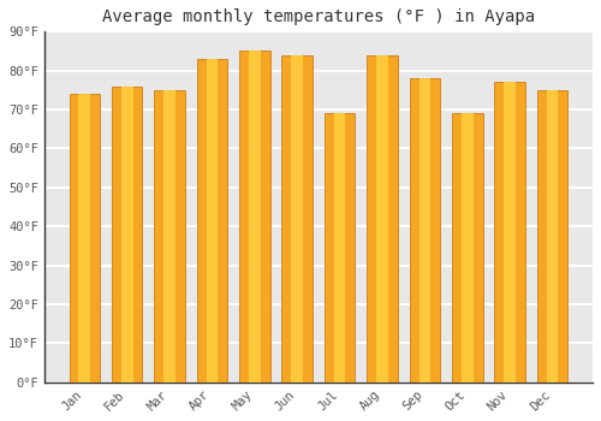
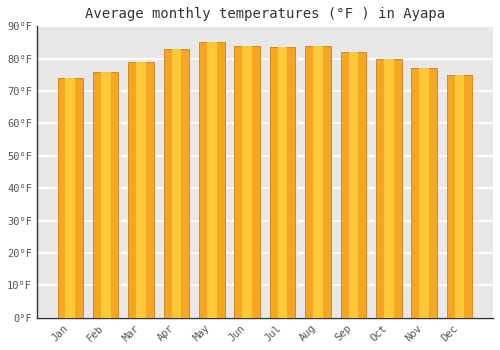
Mar: 75.0°F -> 79.0°F
Jul: 69.0°F -> 83.5°F
Sep: 78.0°F -> 82.0°F
Oct: 69.0°F -> 80.0°F
